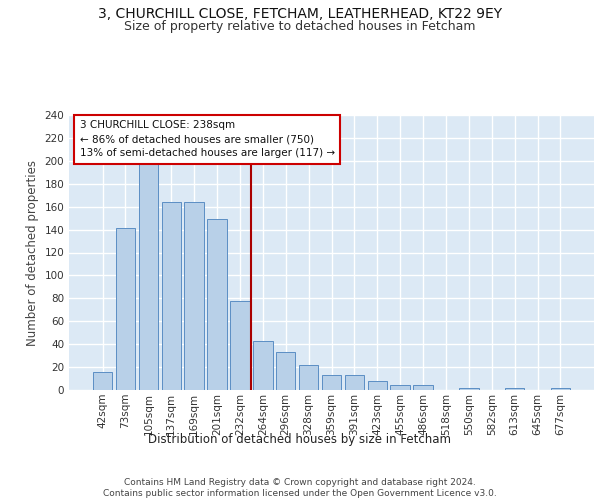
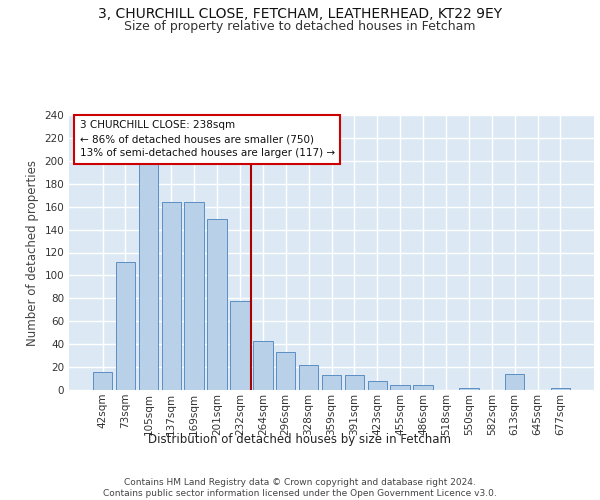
73sqm: 141 -> 112
613sqm: 2 -> 14
